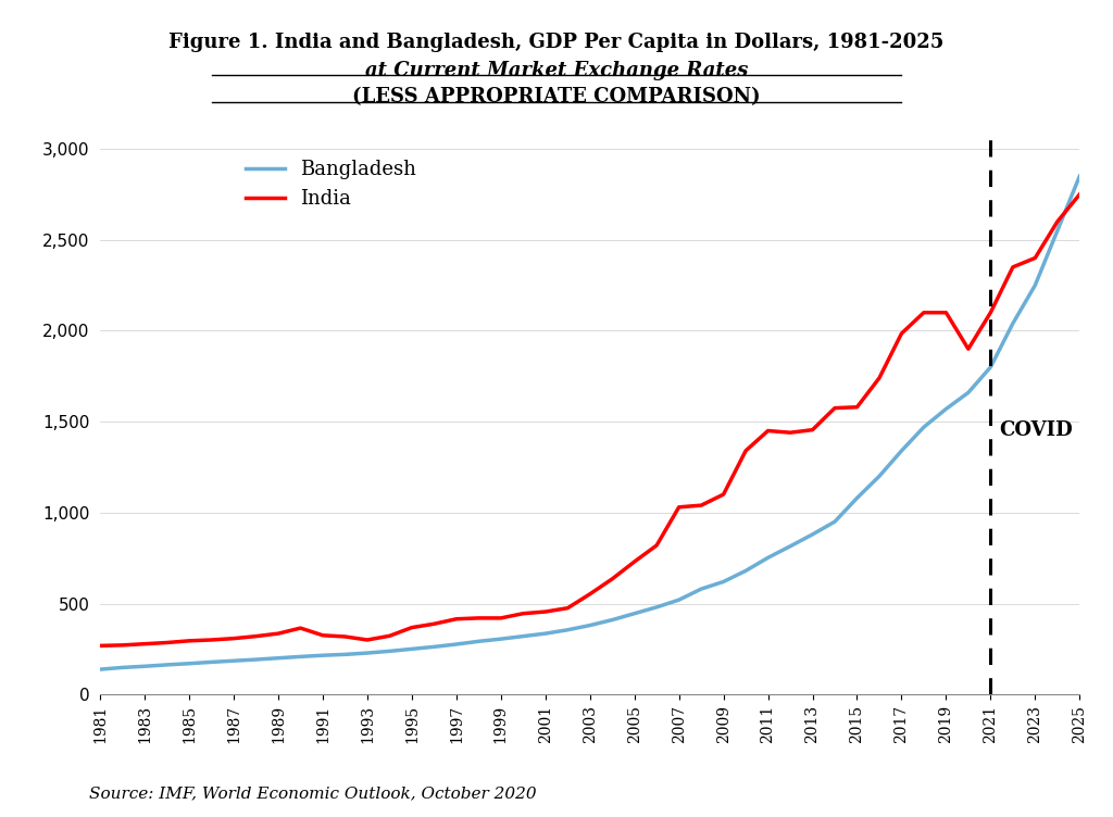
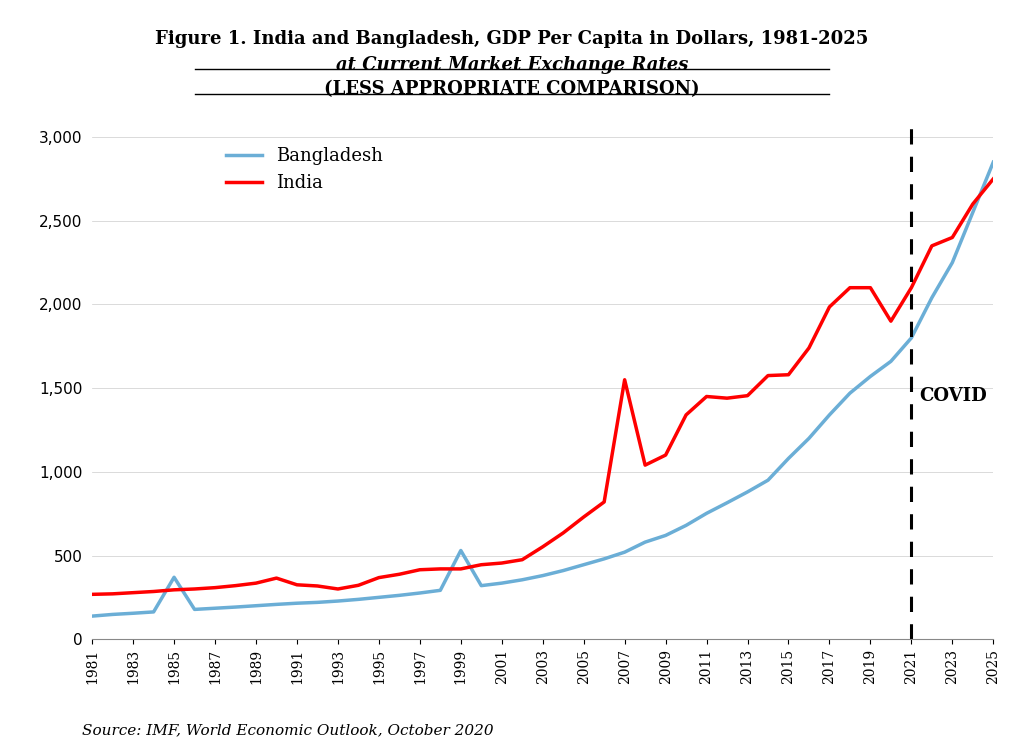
Bangladesh/1985: 170 -> 370
Bangladesh/1999: 300 -> 530
India/2007: 1,030 -> 1,550
